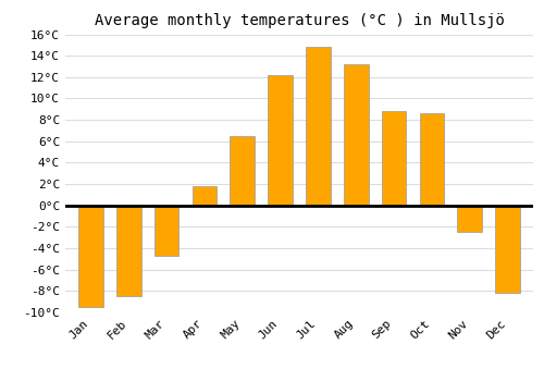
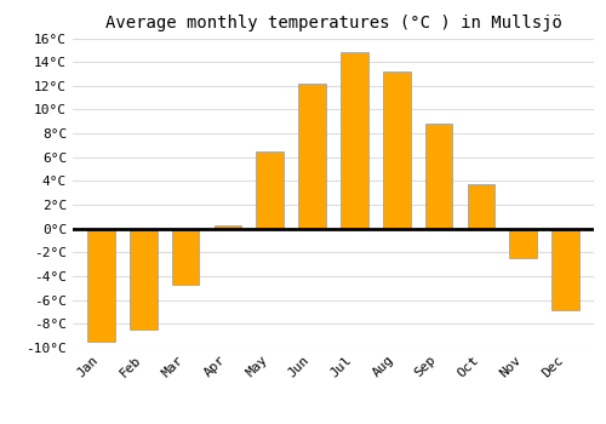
Apr: 1.8°C -> 0.3°C
Oct: 8.6°C -> 3.7°C
Dec: -8.2°C -> -6.8°C
